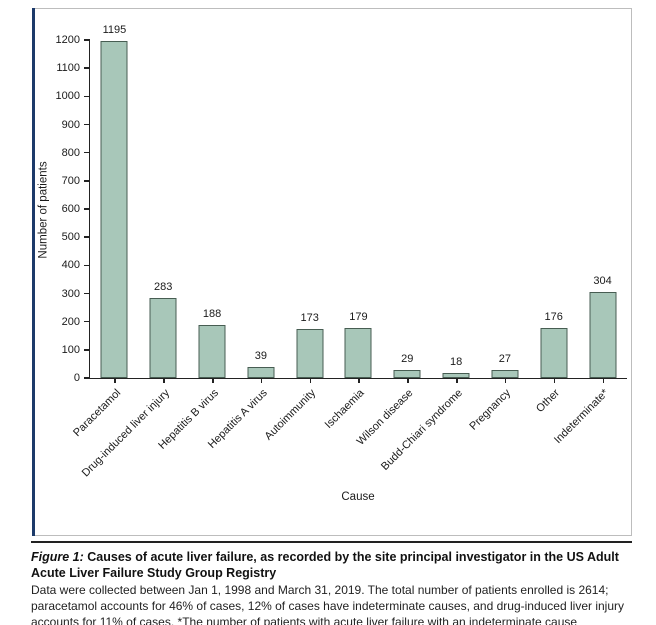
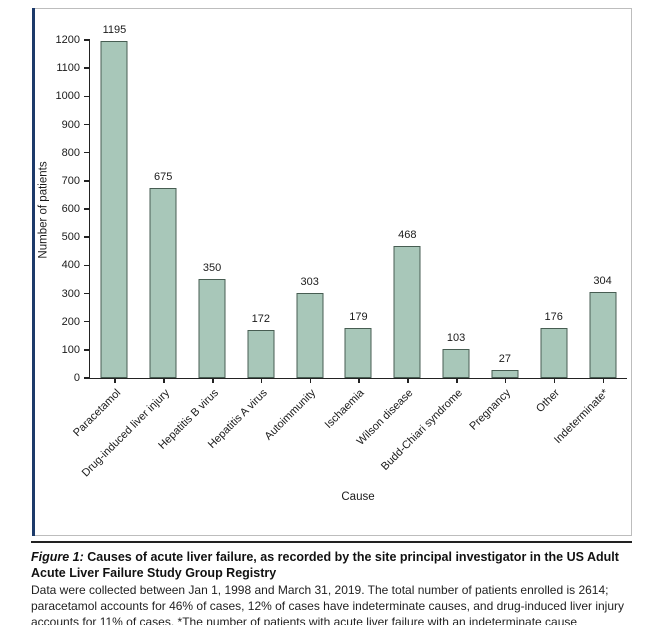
Drug-induced liver injury: 283 -> 675
Hepatitis B virus: 188 -> 350
Hepatitis A virus: 39 -> 172
Autoimmunity: 173 -> 303
Wilson disease: 29 -> 468
Budd-Chiari syndrome: 18 -> 103
